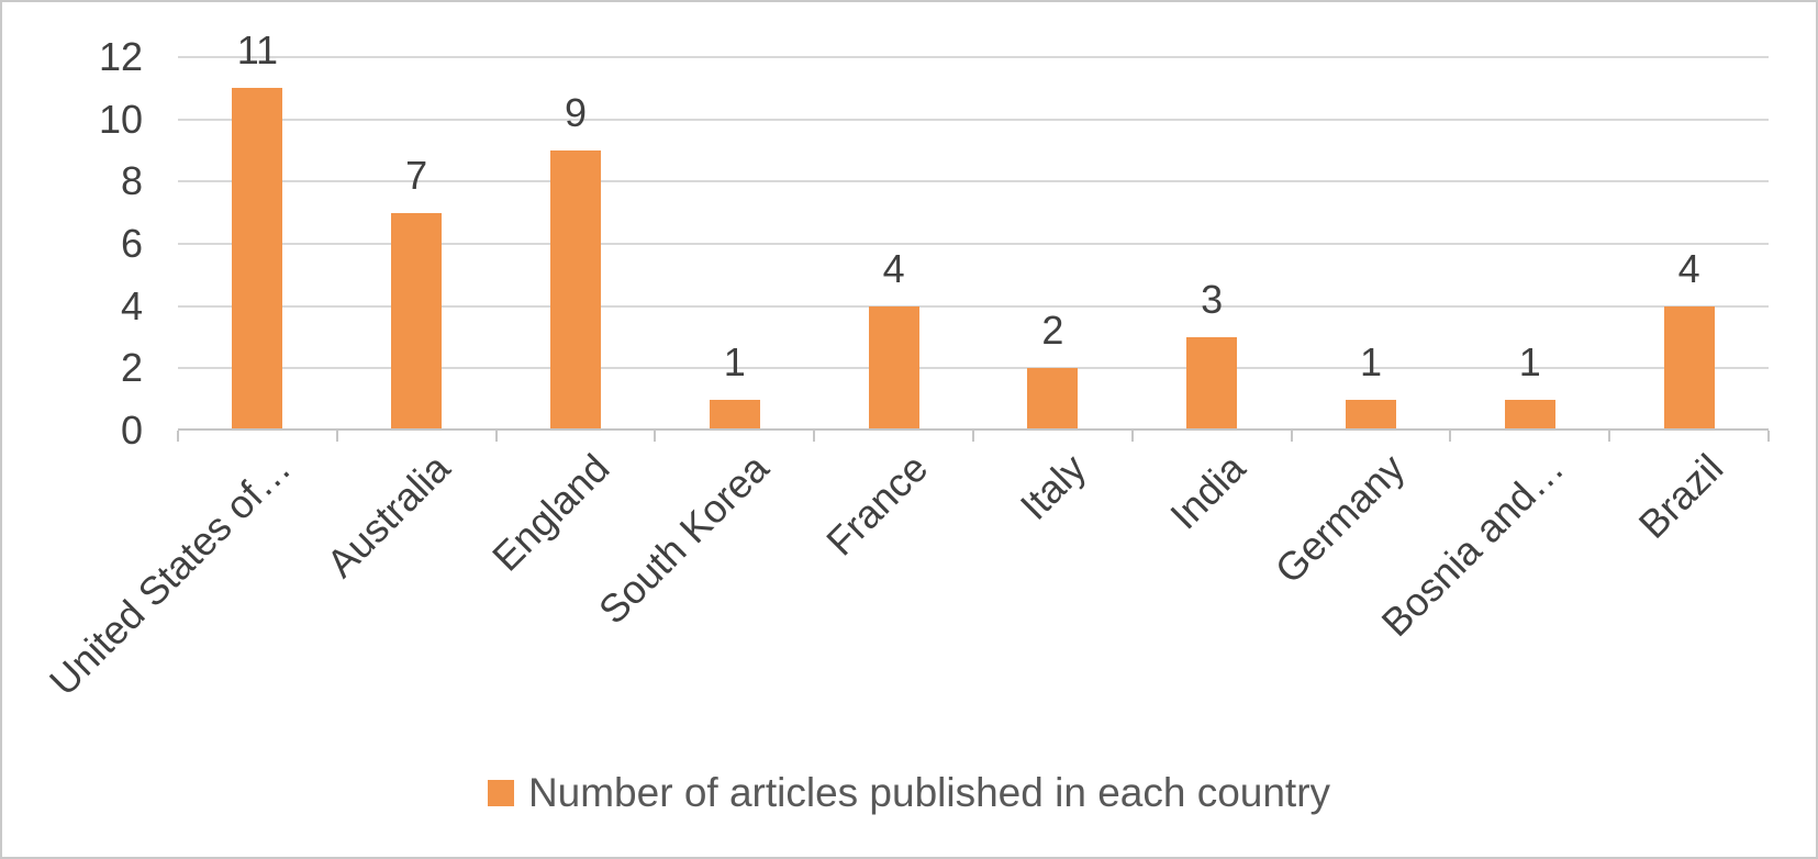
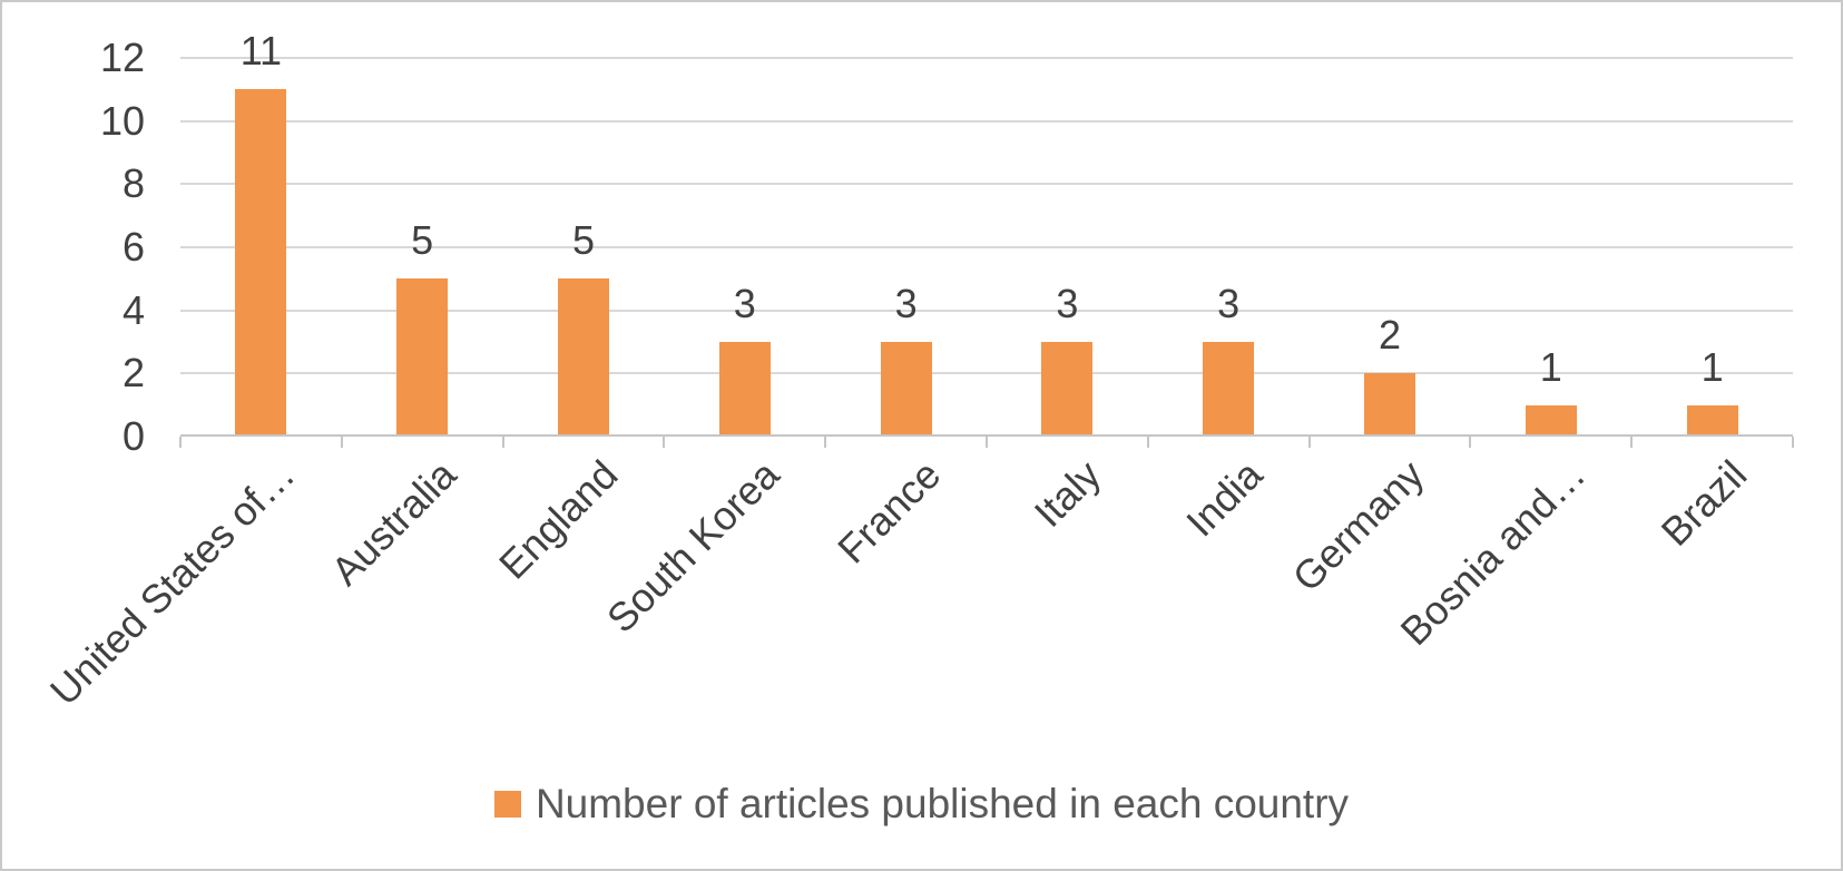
Australia: 7 -> 5
England: 9 -> 5
South Korea: 1 -> 3
France: 4 -> 3
Italy: 2 -> 3
Germany: 1 -> 2
Brazil: 4 -> 1
